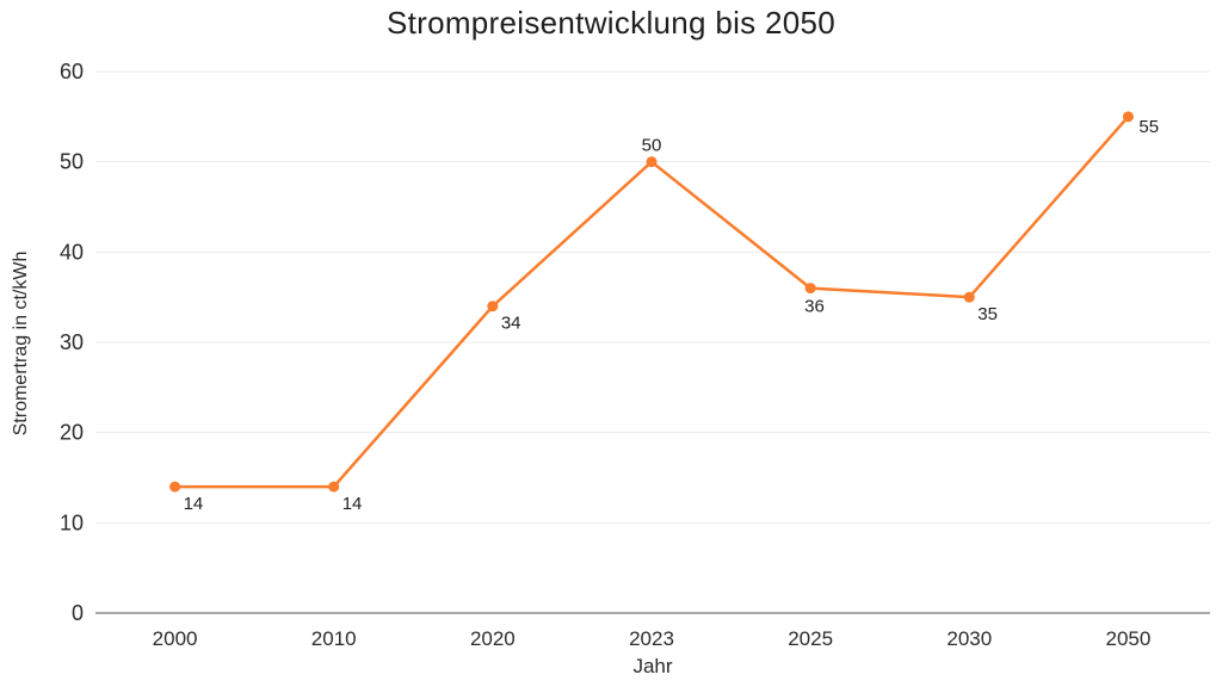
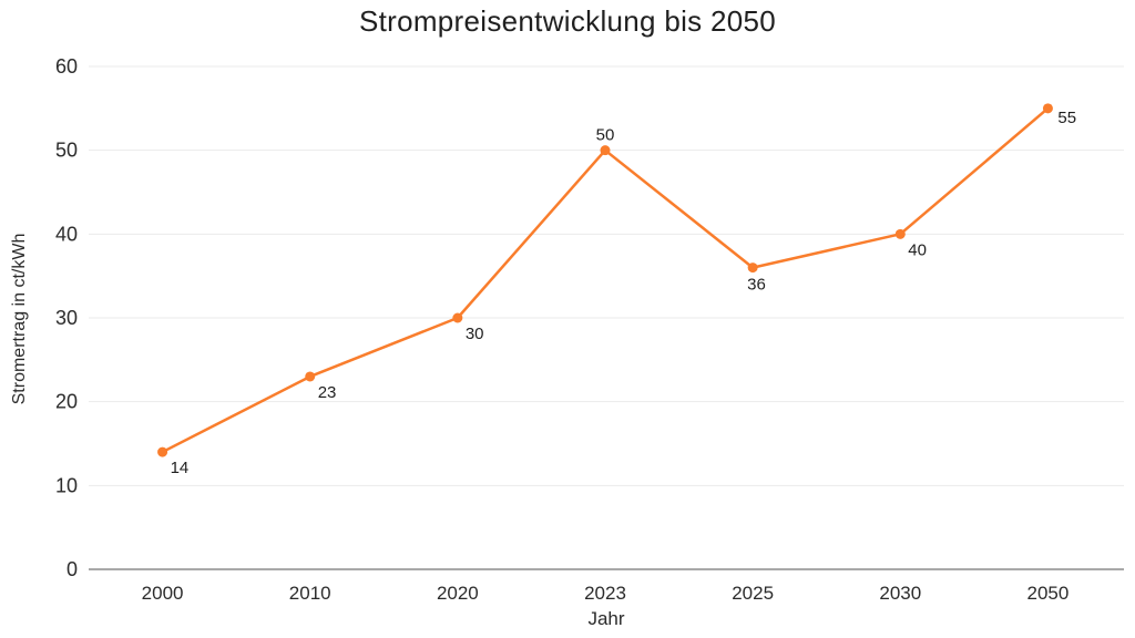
2010: 14 -> 23
2020: 34 -> 30
2030: 35 -> 40
